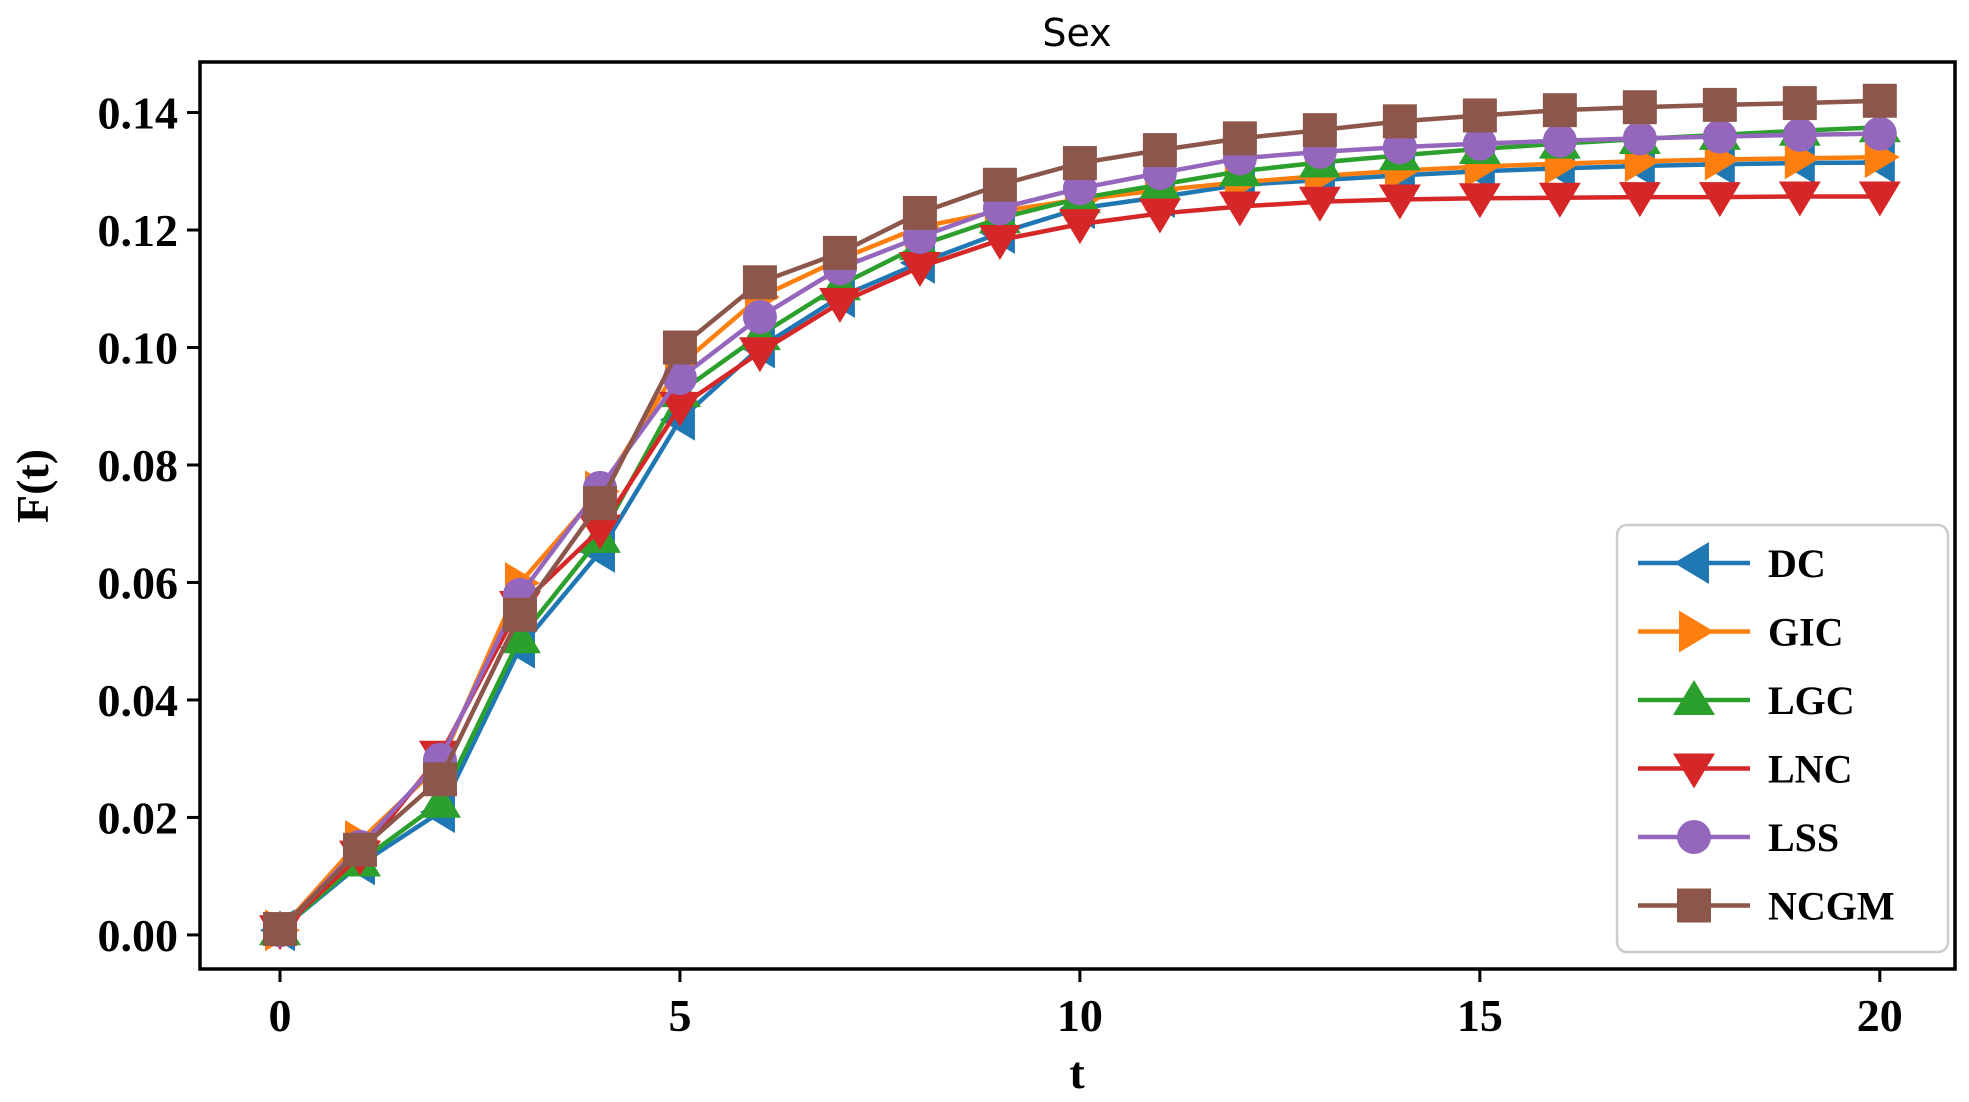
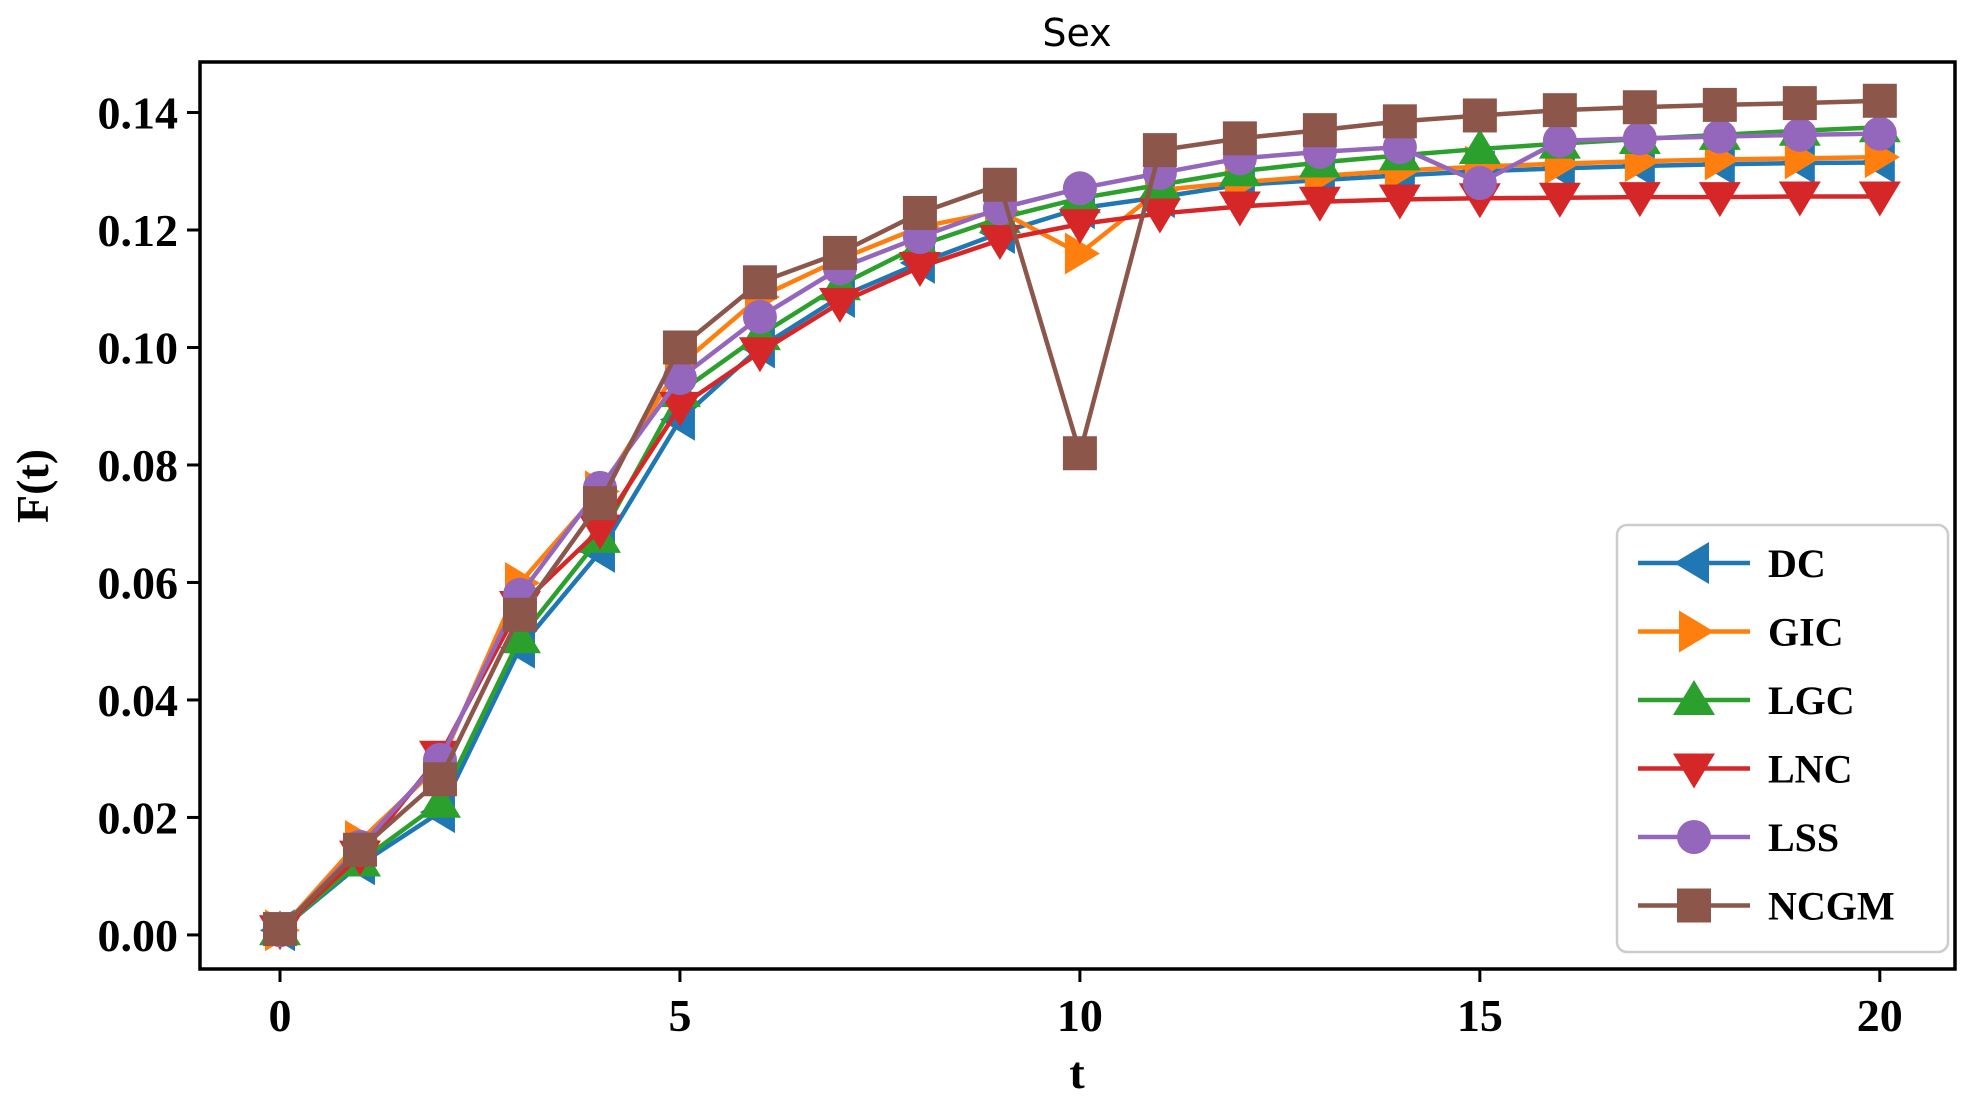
GIC/10: 0.125 -> 0.116
NCGM/10: 0.131 -> 0.082
LSS/15: 0.135 -> 0.128
